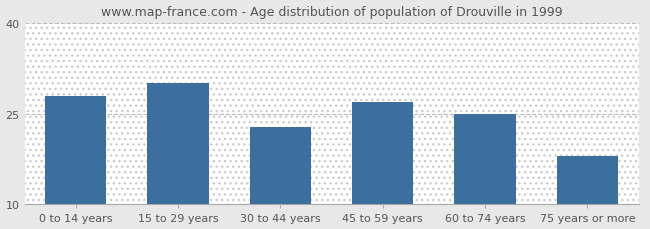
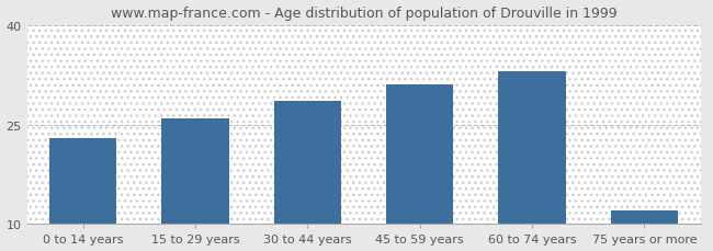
0 to 14 years: 28.0 -> 23.0
15 to 29 years: 30.0 -> 26.0
30 to 44 years: 22.8 -> 28.5
45 to 59 years: 27.0 -> 31.0
60 to 74 years: 25.0 -> 33.0
75 years or more: 18.0 -> 12.0
